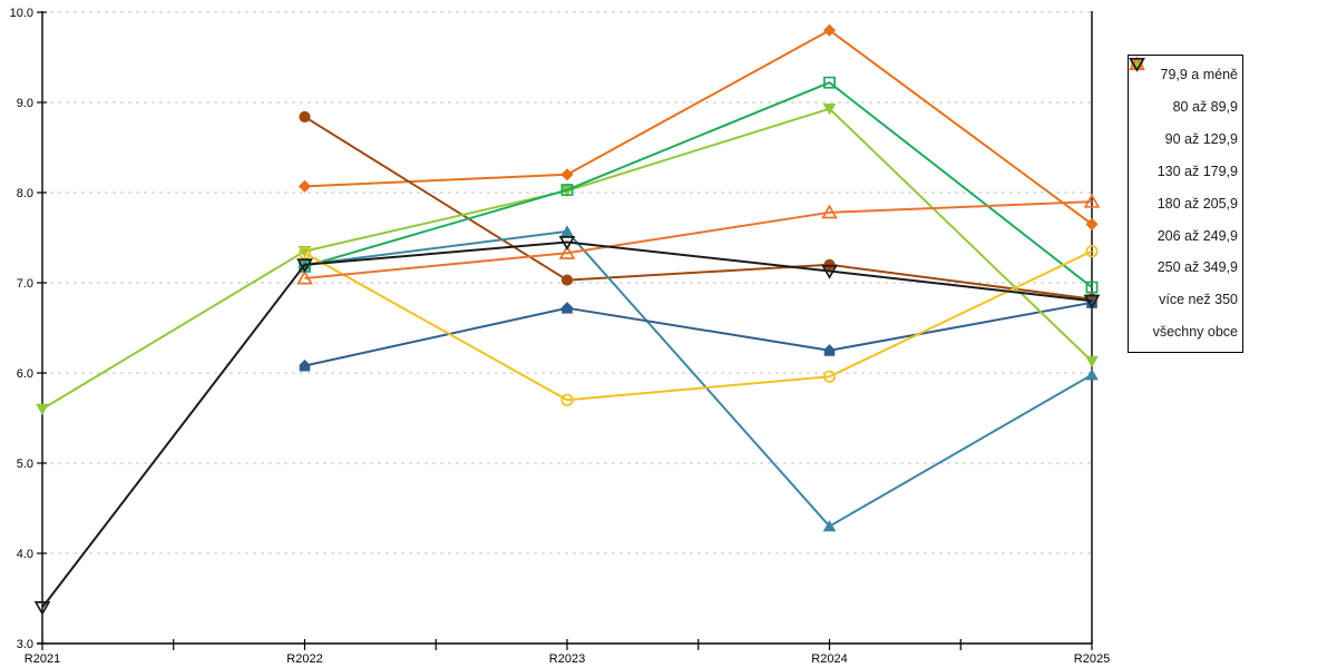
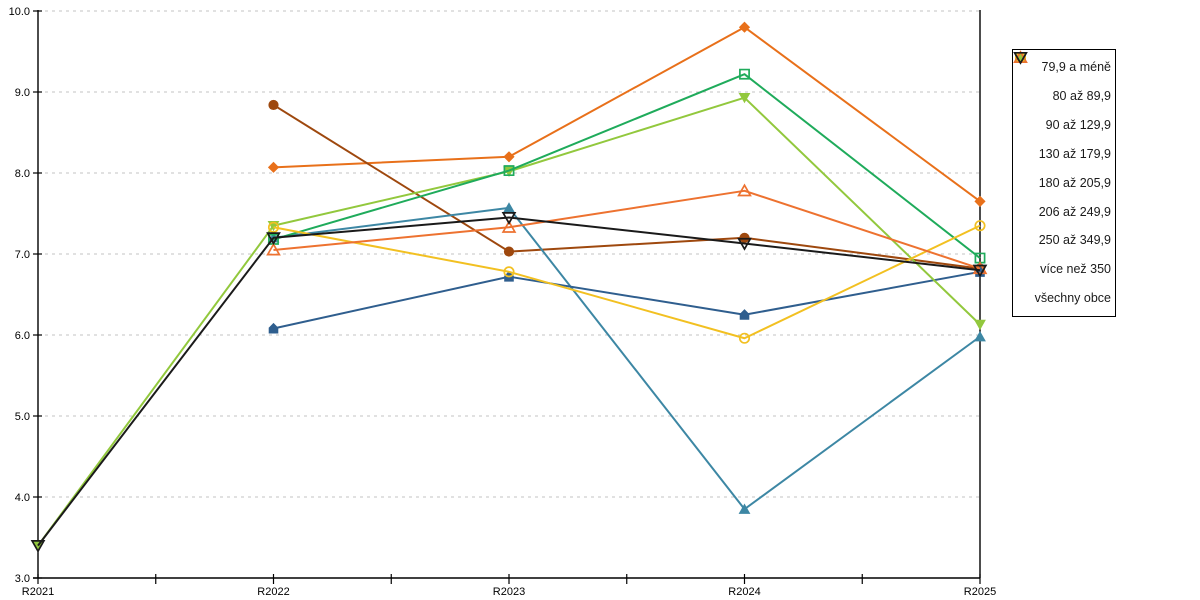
180 až 205,9/R2021: 5.6 -> 3.4
250 až 349,9/R2023: 5.7 -> 6.8
90 až 129,9/R2024: 4.3 -> 3.9
více než 350/R2025: 7.9 -> 6.8
